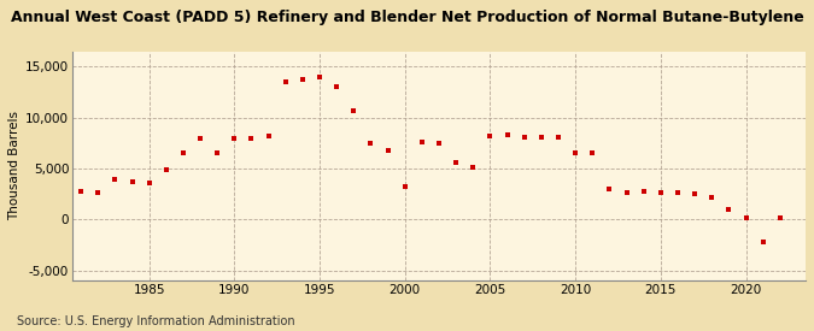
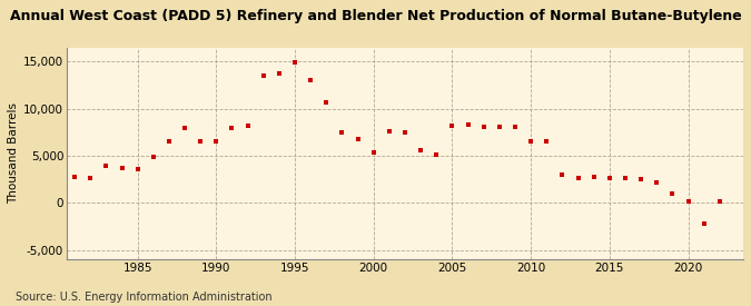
1990: 8,000 -> 6,600
1995: 14,000 -> 14,900
2000: 3,200 -> 5,400
